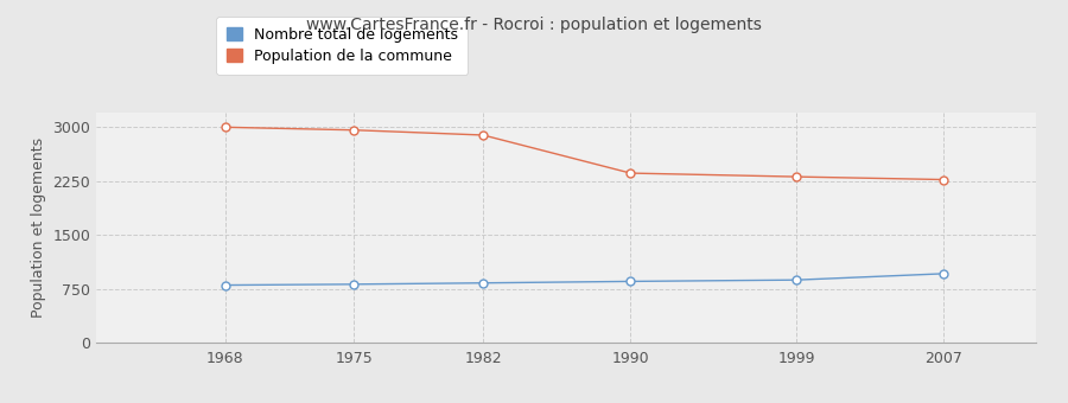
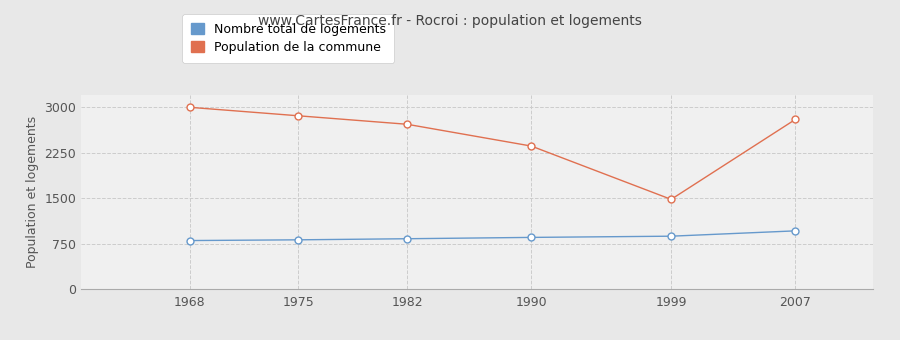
Population de la commune/1975: 2960 -> 2860
Population de la commune/1982: 2890 -> 2720
Population de la commune/1999: 2310 -> 1480
Population de la commune/2007: 2270 -> 2800
